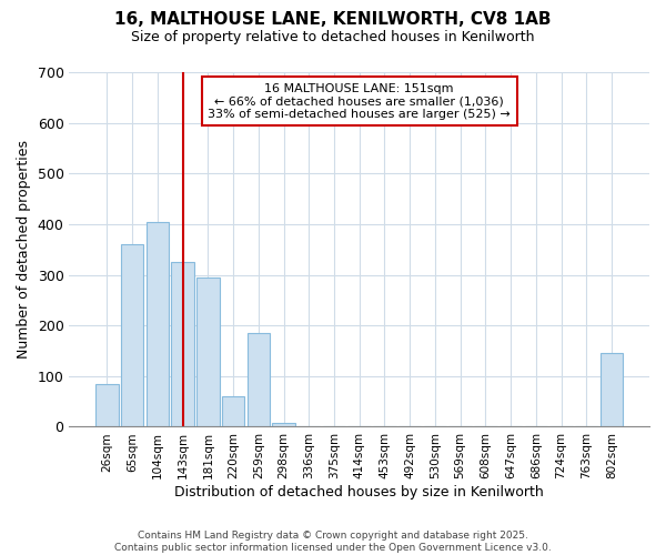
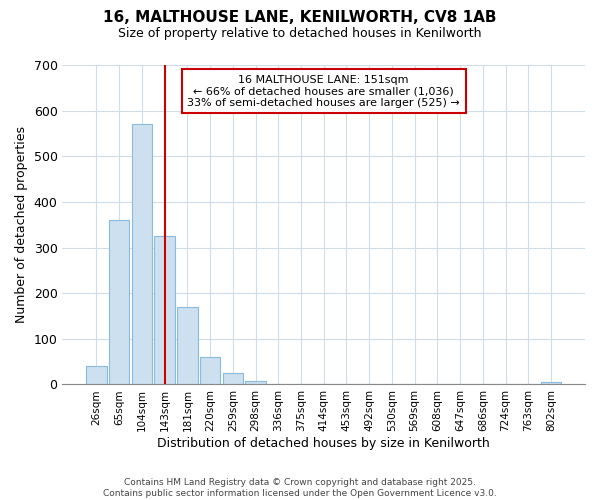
26sqm: 85 -> 40
104sqm: 405 -> 570
181sqm: 295 -> 170
259sqm: 185 -> 25
802sqm: 145 -> 5
